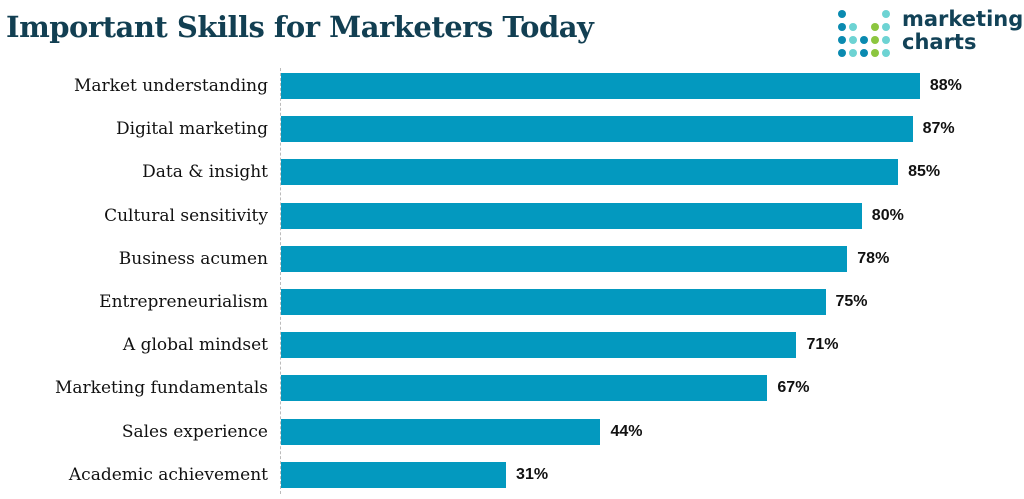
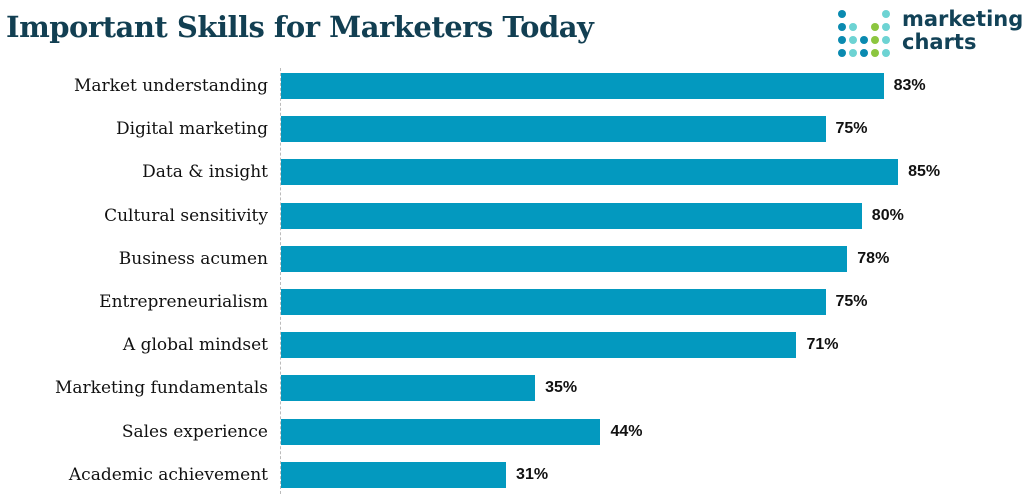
Market understanding: 88% -> 83%
Digital marketing: 87% -> 75%
Marketing fundamentals: 67% -> 35%
